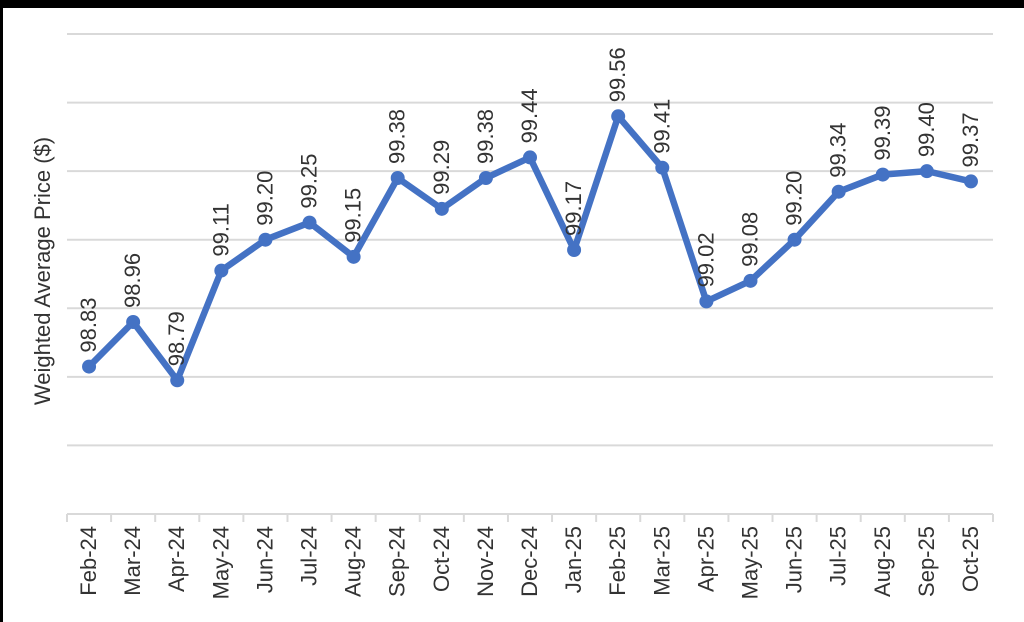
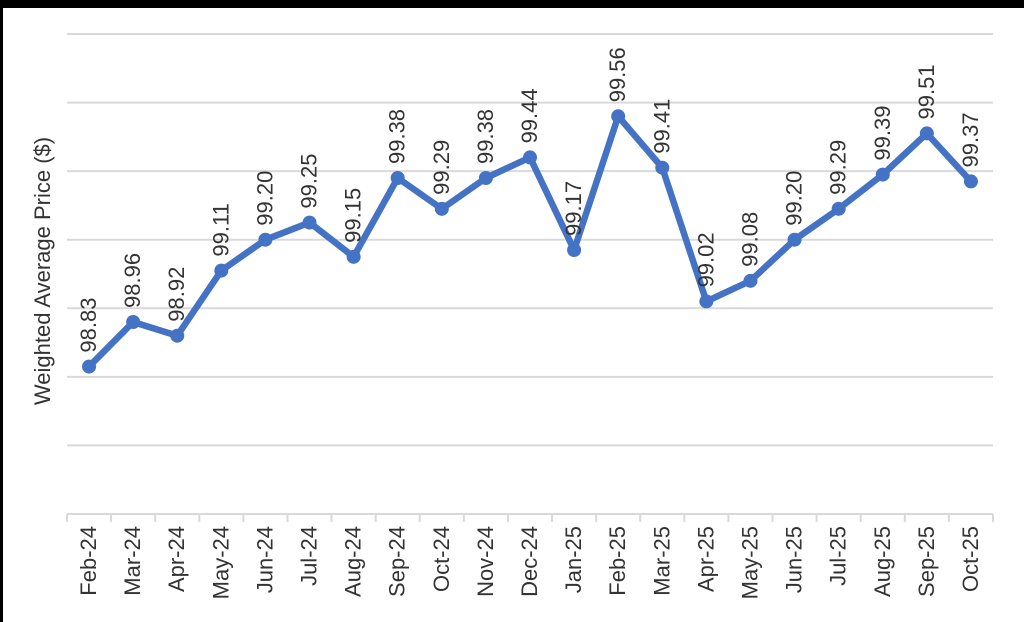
Apr-24: 98.79 -> 98.92
Jul-25: 99.34 -> 99.29
Sep-25: 99.40 -> 99.51
